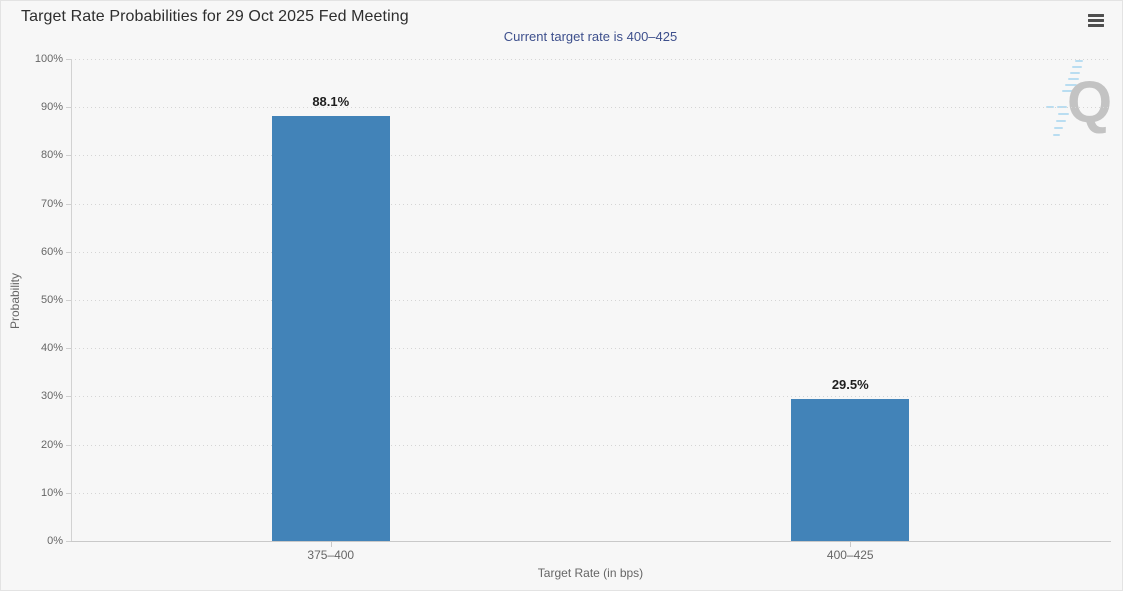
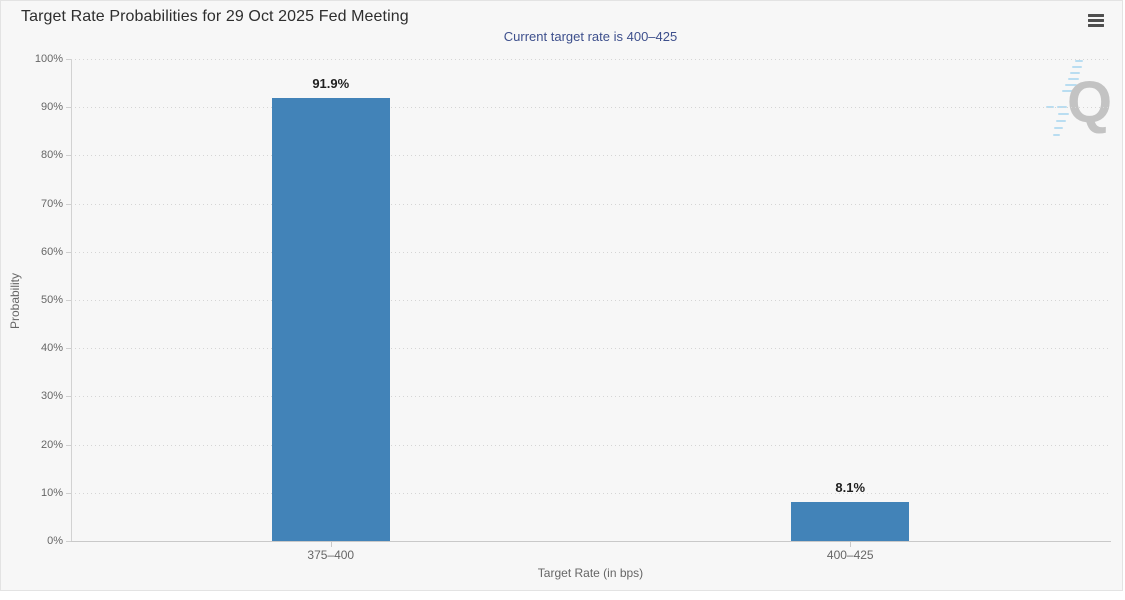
375–400: 88.1% -> 91.9%
400–425: 29.5% -> 8.1%
